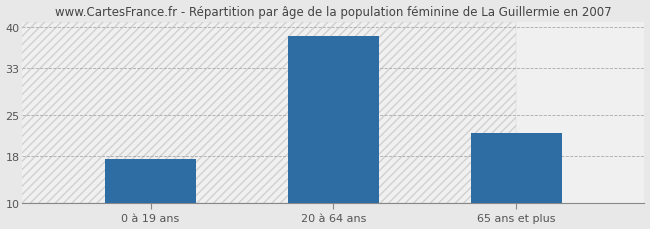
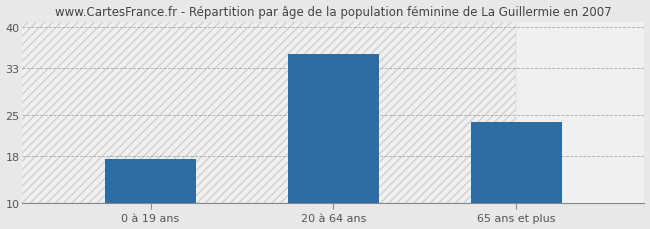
20 à 64 ans: 38.5 -> 35.4
65 ans et plus: 22.0 -> 23.8
